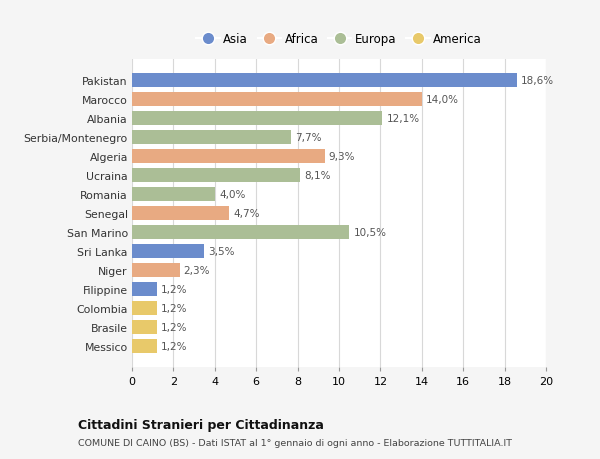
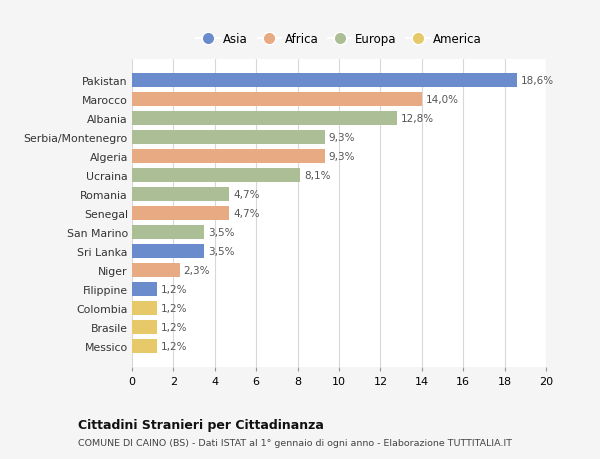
Albania: 12,1% -> 12,8%
Serbia/Montenegro: 7,7% -> 9,3%
Romania: 4,0% -> 4,7%
San Marino: 10,5% -> 3,5%
